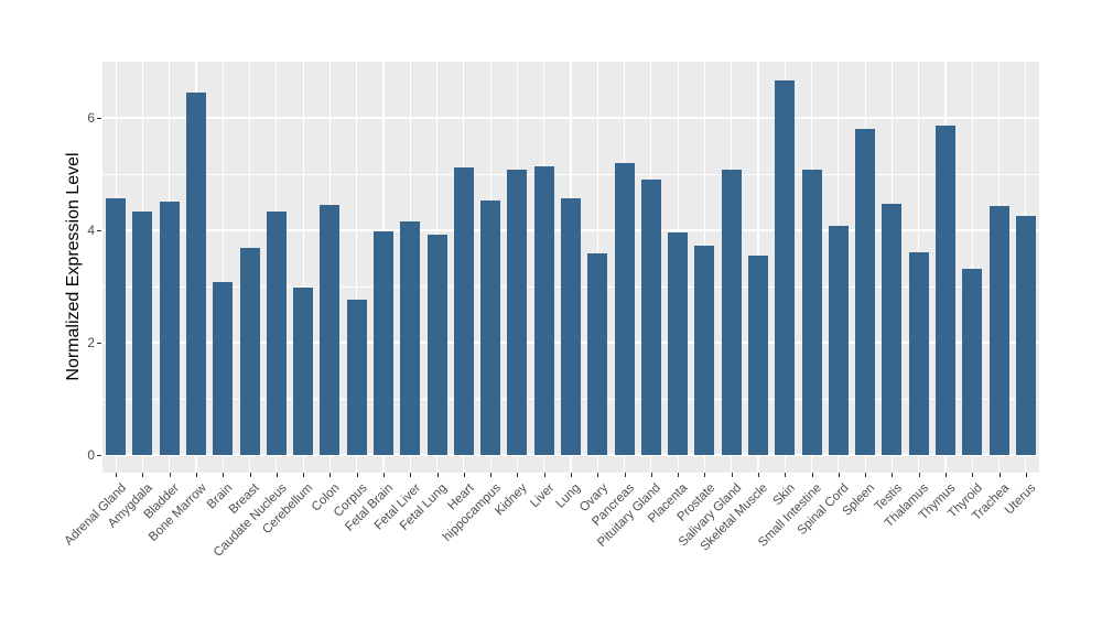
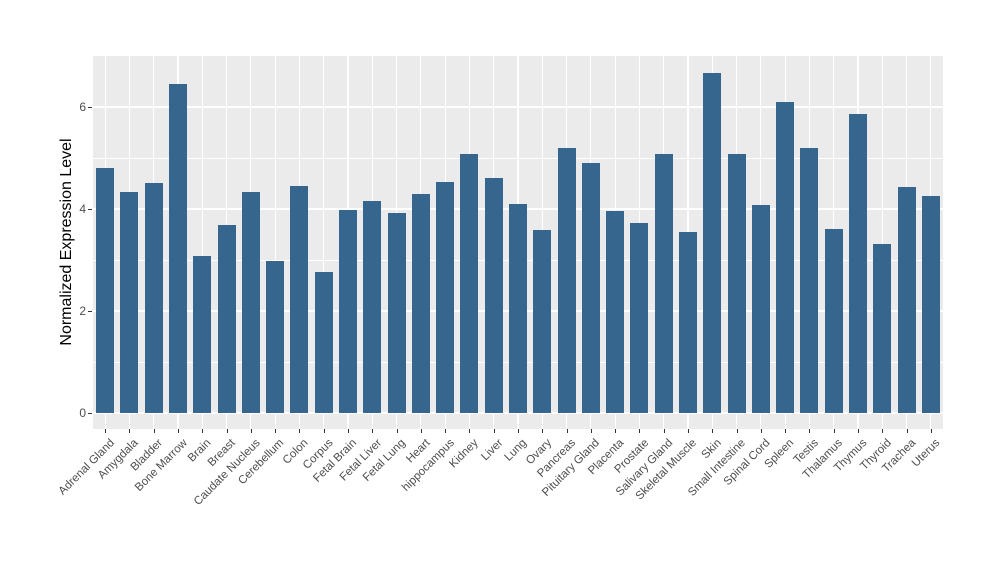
Adrenal Gland: 4.6 -> 4.8
Heart: 5.1 -> 4.3
Liver: 5.1 -> 4.6
Lung: 4.6 -> 4.1
Spleen: 5.8 -> 6.1
Testis: 4.5 -> 5.2
